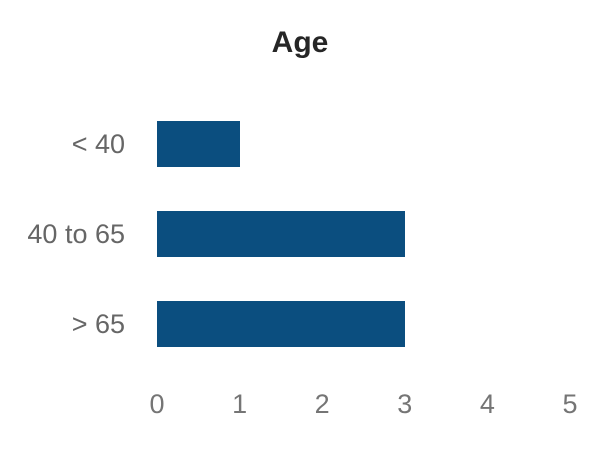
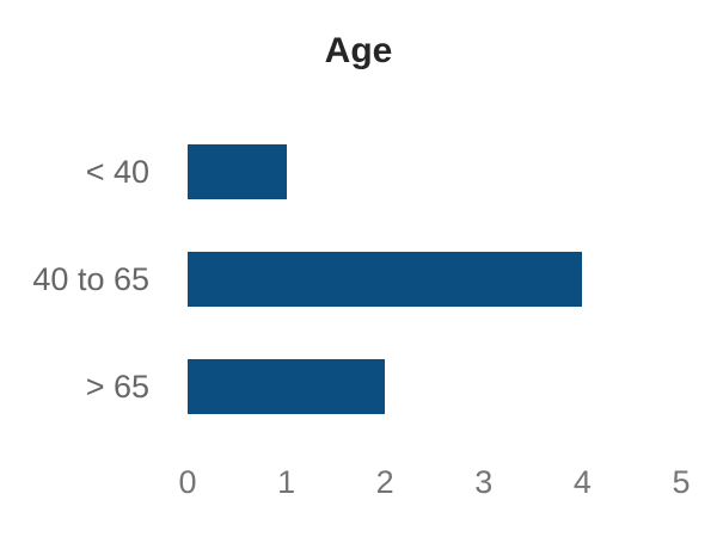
40 to 65: 3 -> 4
> 65: 3 -> 2
